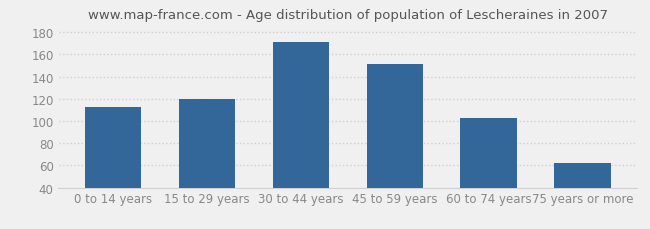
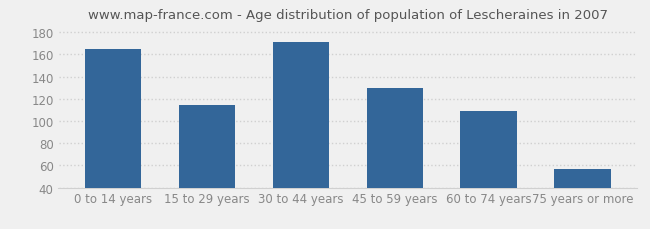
0 to 14 years: 113 -> 165
15 to 29 years: 120 -> 114
45 to 59 years: 151 -> 130
60 to 74 years: 103 -> 109
75 years or more: 62 -> 57
